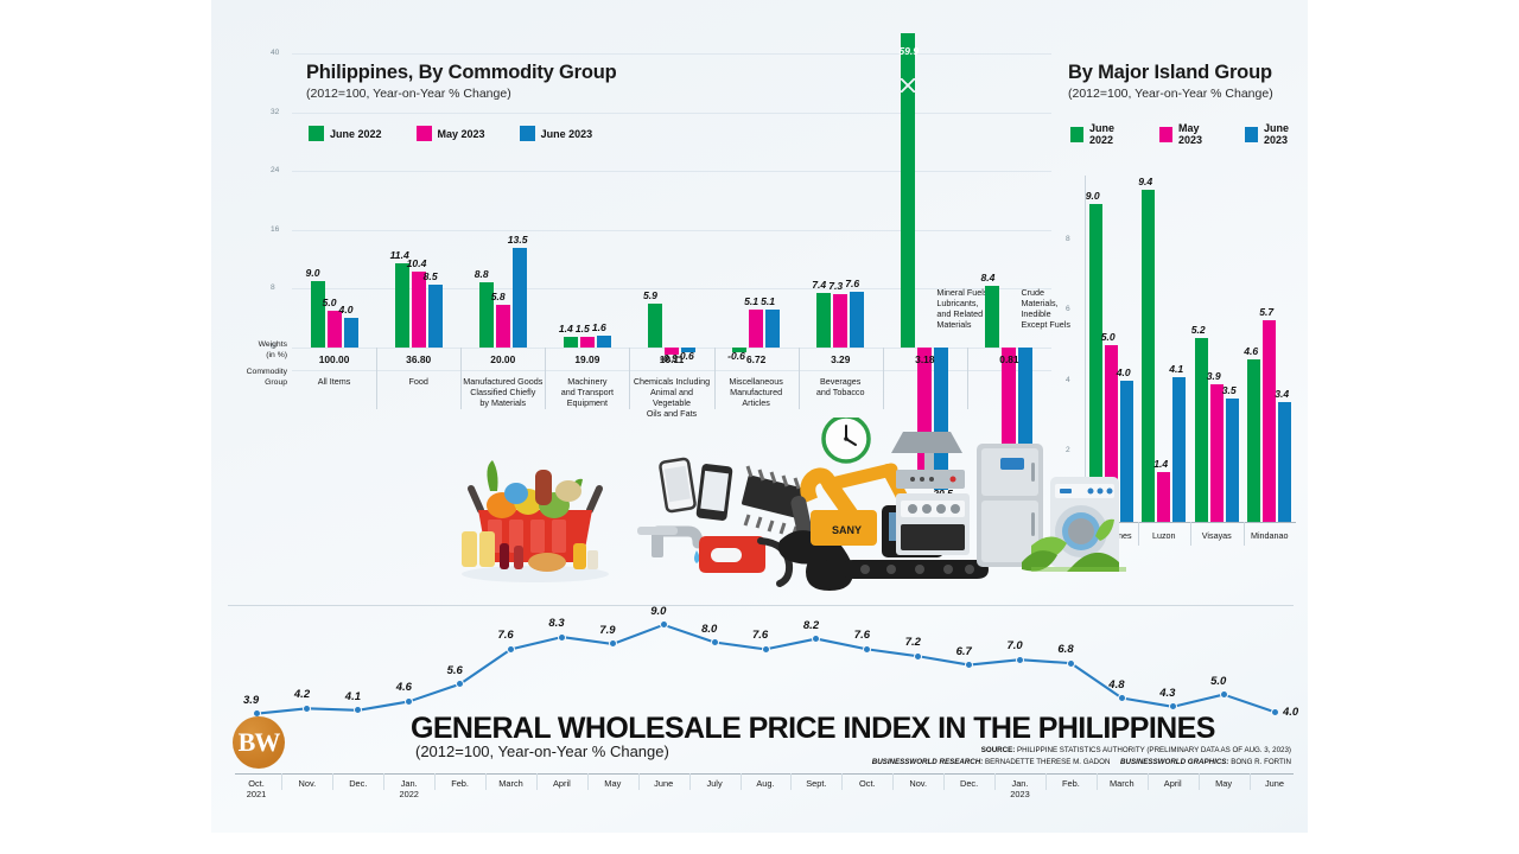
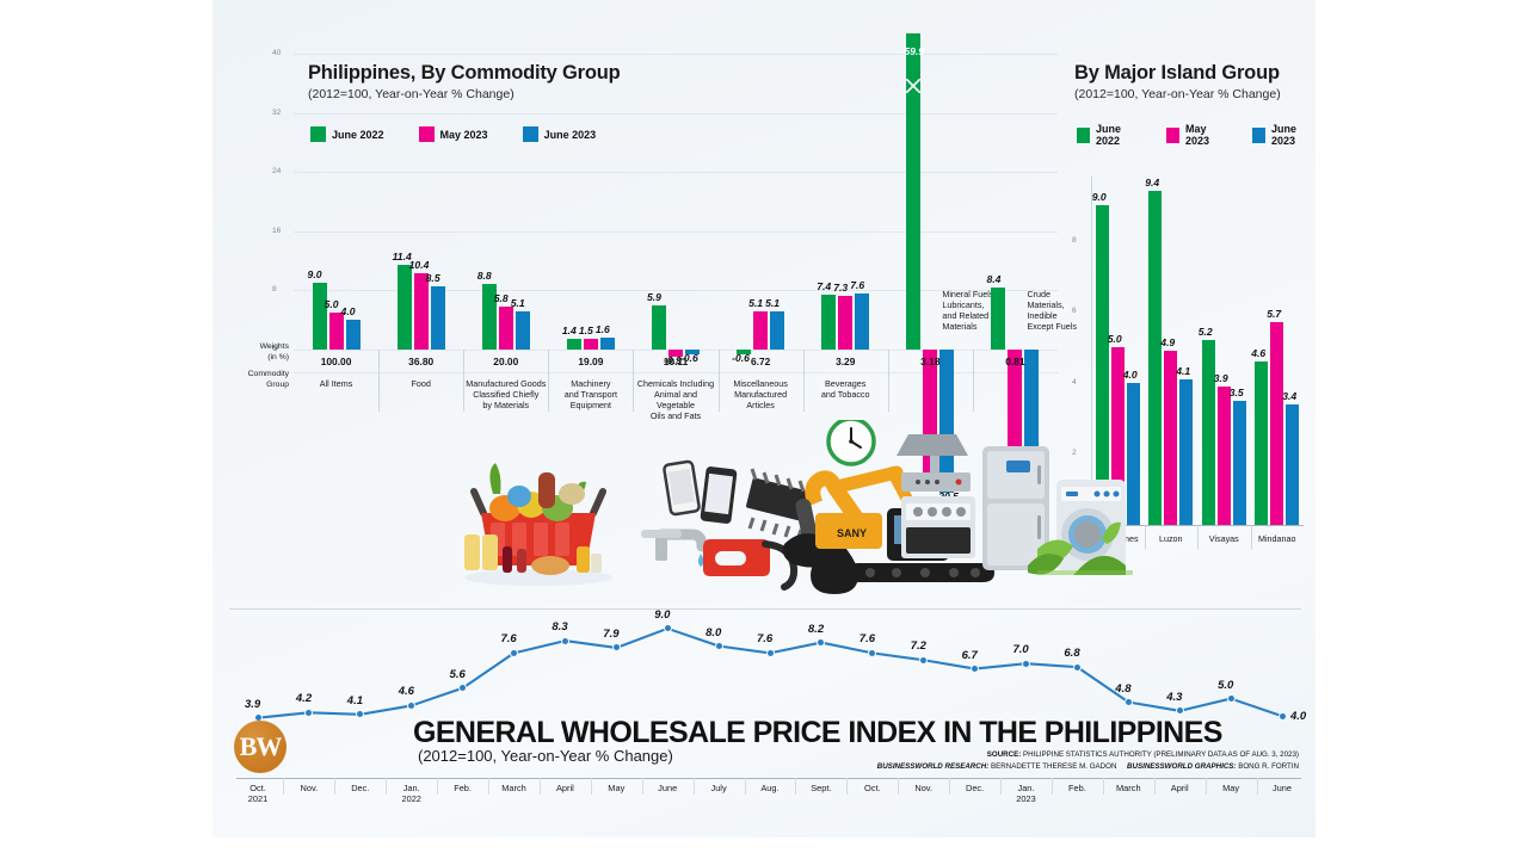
Philippines, By Commodity Group/June 2023/Manufactured Goods Classified Chiefly by Materials: 13.5 -> 5.1
By Major Island Group/May 2023/Luzon: 1.4 -> 4.9
